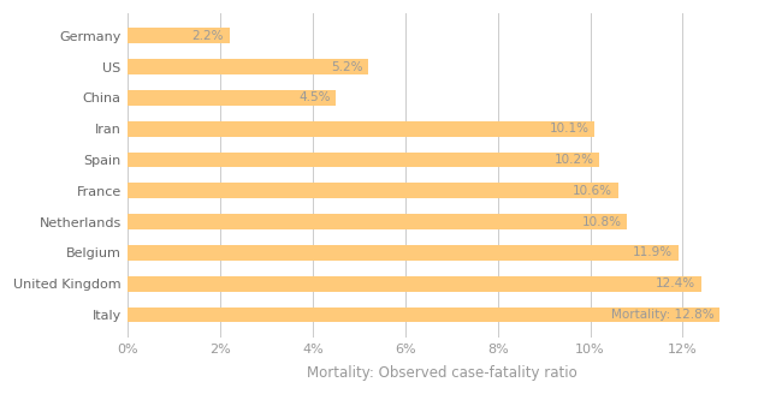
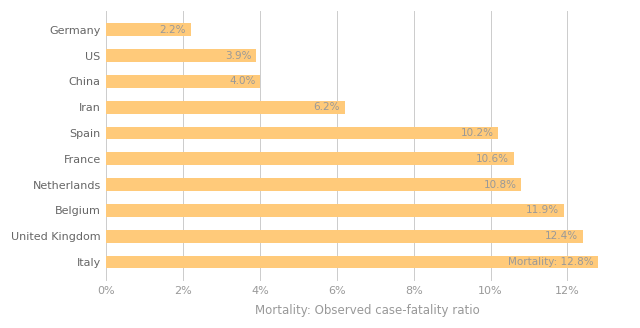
US: 5.2% -> 3.9%
China: 4.5% -> 4.0%
Iran: 10.1% -> 6.2%
